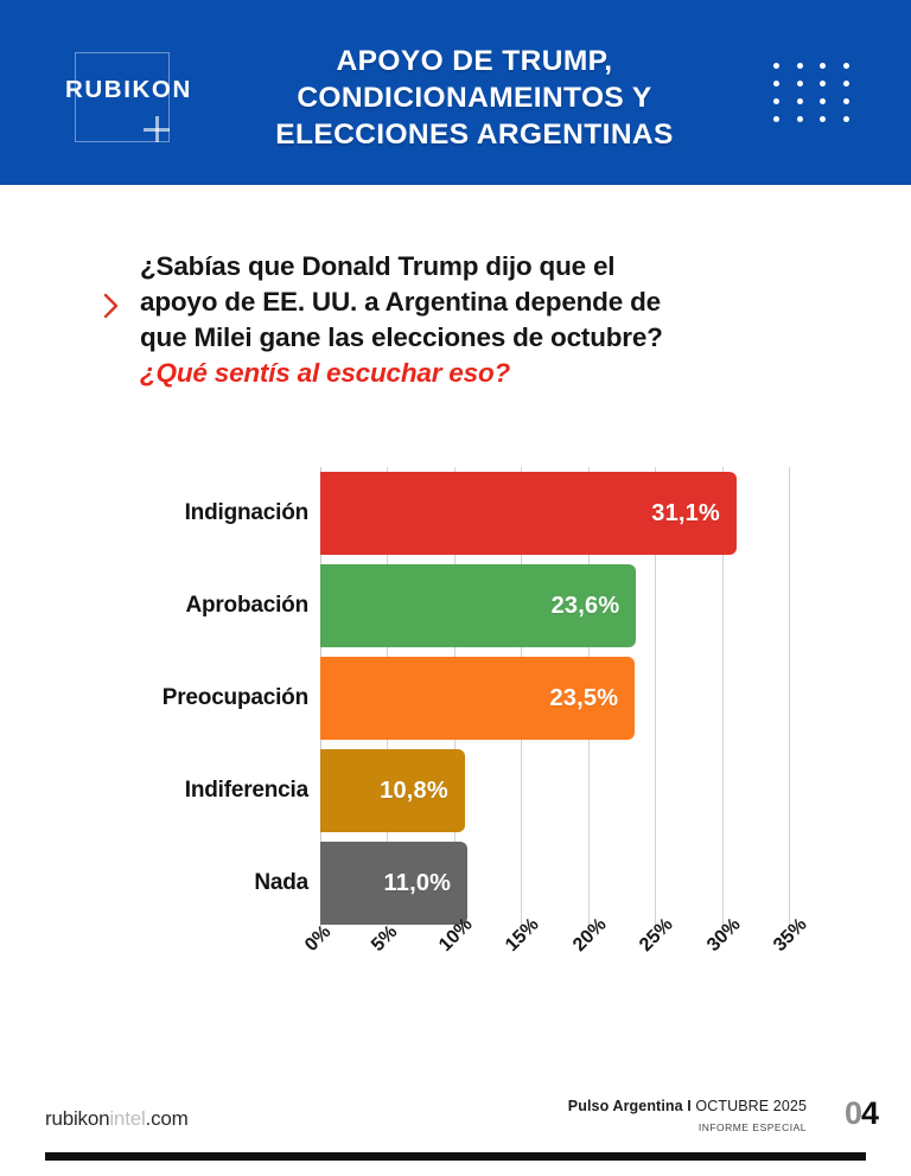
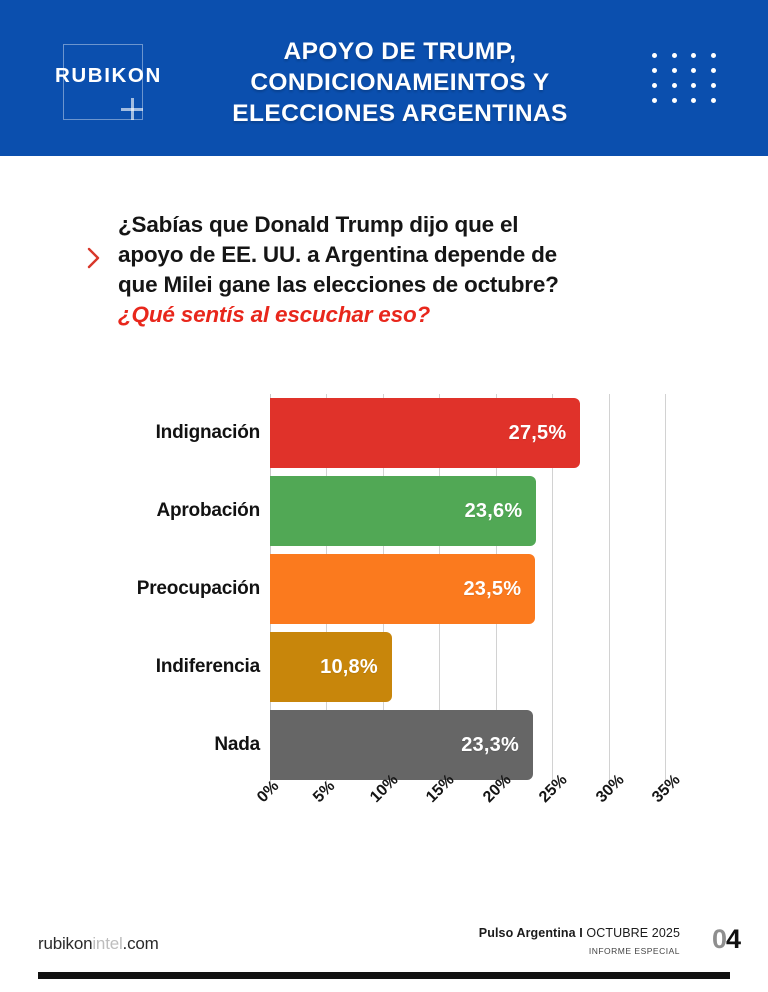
Indignación: 31,1% -> 27,5%
Nada: 11,0% -> 23,3%
